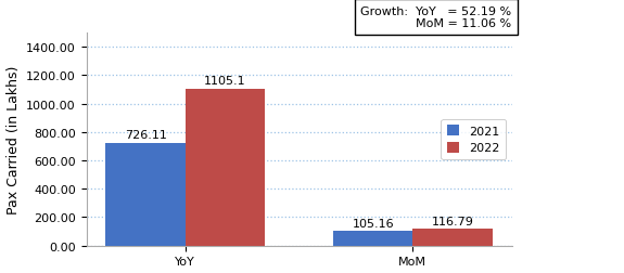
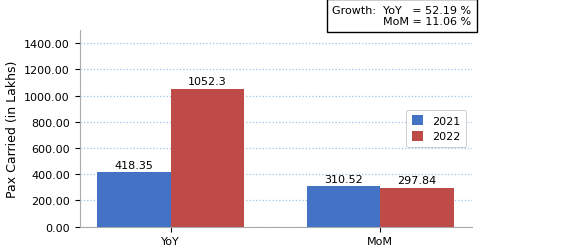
2021/YoY: 726.11 -> 418.35
2022/YoY: 1105.1 -> 1052.3
2021/MoM: 105.16 -> 310.52
2022/MoM: 116.79 -> 297.84
